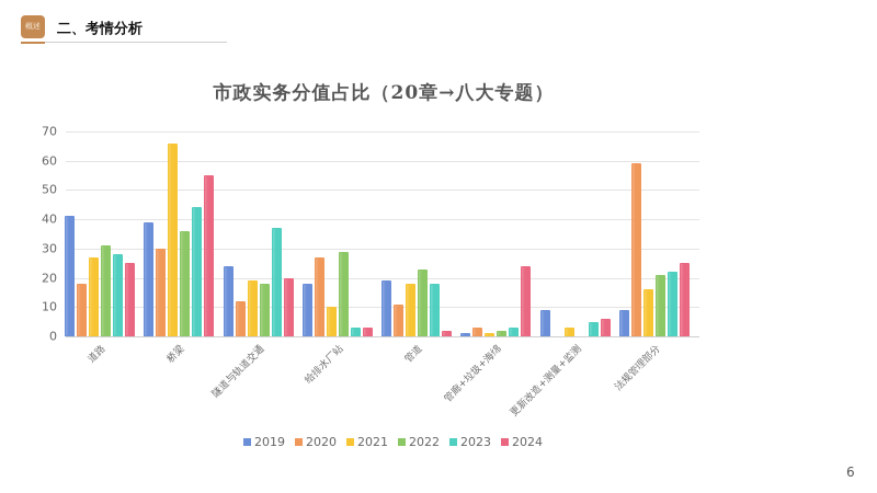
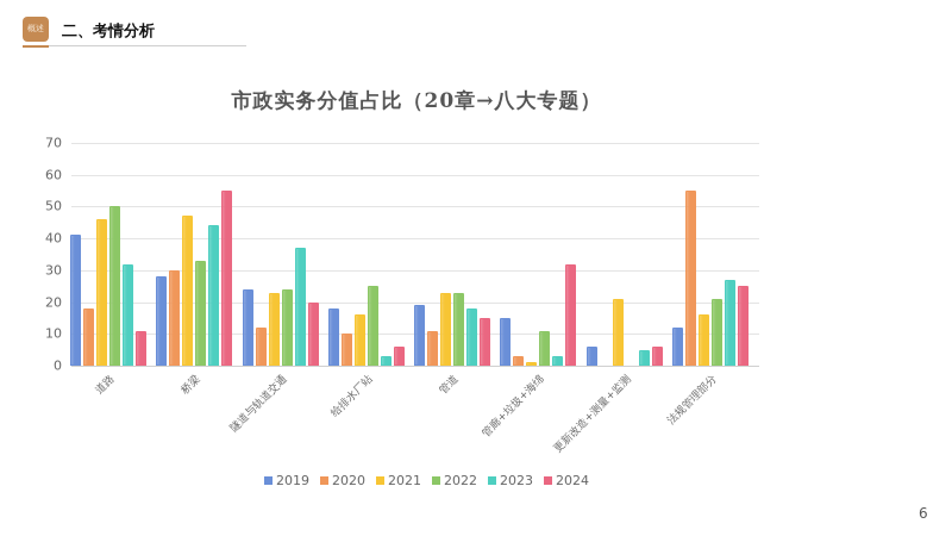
2021/道路: 27 -> 46
2022/道路: 31 -> 50
2023/道路: 28 -> 32
2024/道路: 25 -> 11
2019/桥梁: 39 -> 28
2021/桥梁: 66 -> 47
2022/桥梁: 36 -> 33
2021/隧道与轨道交通: 19 -> 23
2022/隧道与轨道交通: 18 -> 24
2020/给排水厂站: 27 -> 10
2021/给排水厂站: 10 -> 16
2022/给排水厂站: 29 -> 25
2024/给排水厂站: 3 -> 6
2021/管道: 18 -> 23
2024/管道: 2 -> 15
2019/管廊+垃圾+海绵: 1 -> 15
2022/管廊+垃圾+海绵: 2 -> 11
2024/管廊+垃圾+海绵: 24 -> 32
2019/更新改造+测量+监测: 9 -> 6
2021/更新改造+测量+监测: 3 -> 21
2019/法规管理部分: 9 -> 12
2020/法规管理部分: 59 -> 55
2023/法规管理部分: 22 -> 27
